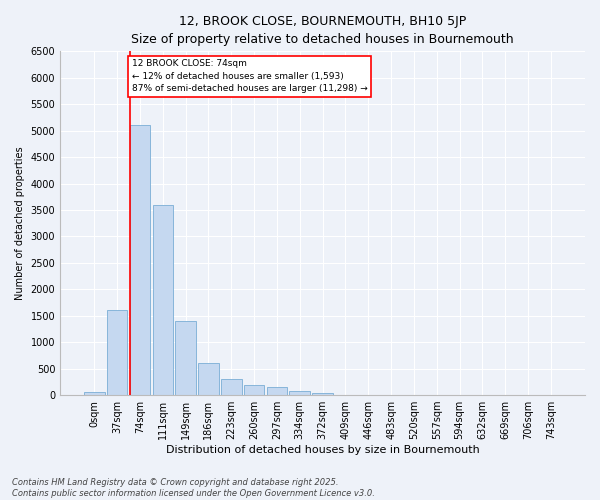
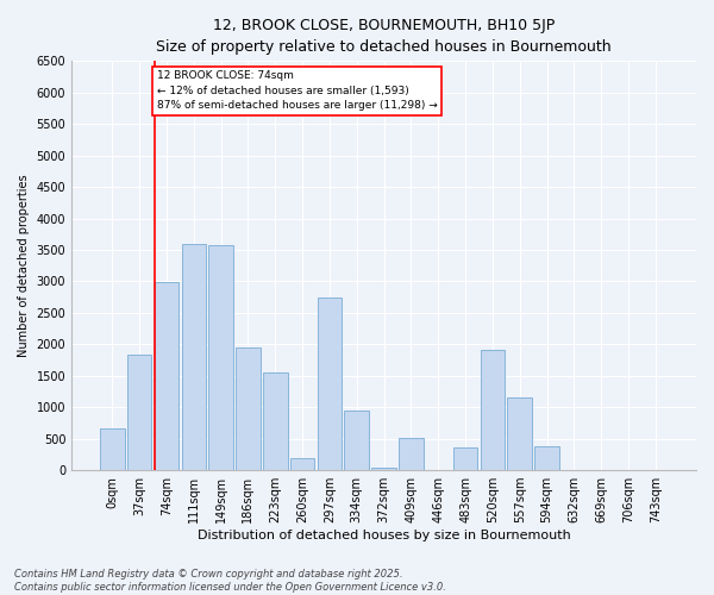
0sqm: 50 -> 660
37sqm: 1600 -> 1840
74sqm: 5100 -> 2980
149sqm: 1400 -> 3580
186sqm: 600 -> 1940
223sqm: 300 -> 1560
297sqm: 150 -> 2740
334sqm: 80 -> 940
409sqm: 10 -> 520
483sqm: 0 -> 360
520sqm: 0 -> 1920
557sqm: 0 -> 1160
594sqm: 0 -> 380
